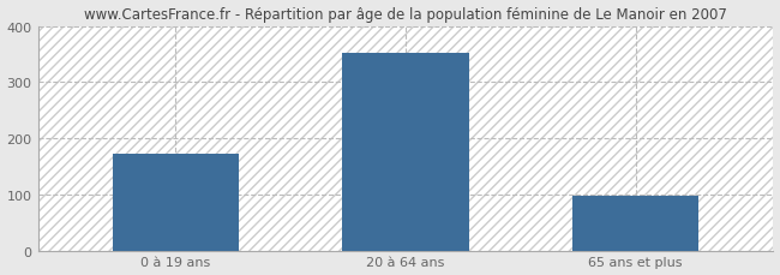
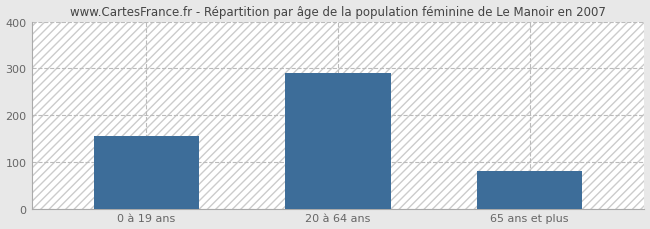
0 à 19 ans: 172 -> 155
20 à 64 ans: 352 -> 290
65 ans et plus: 98 -> 80
